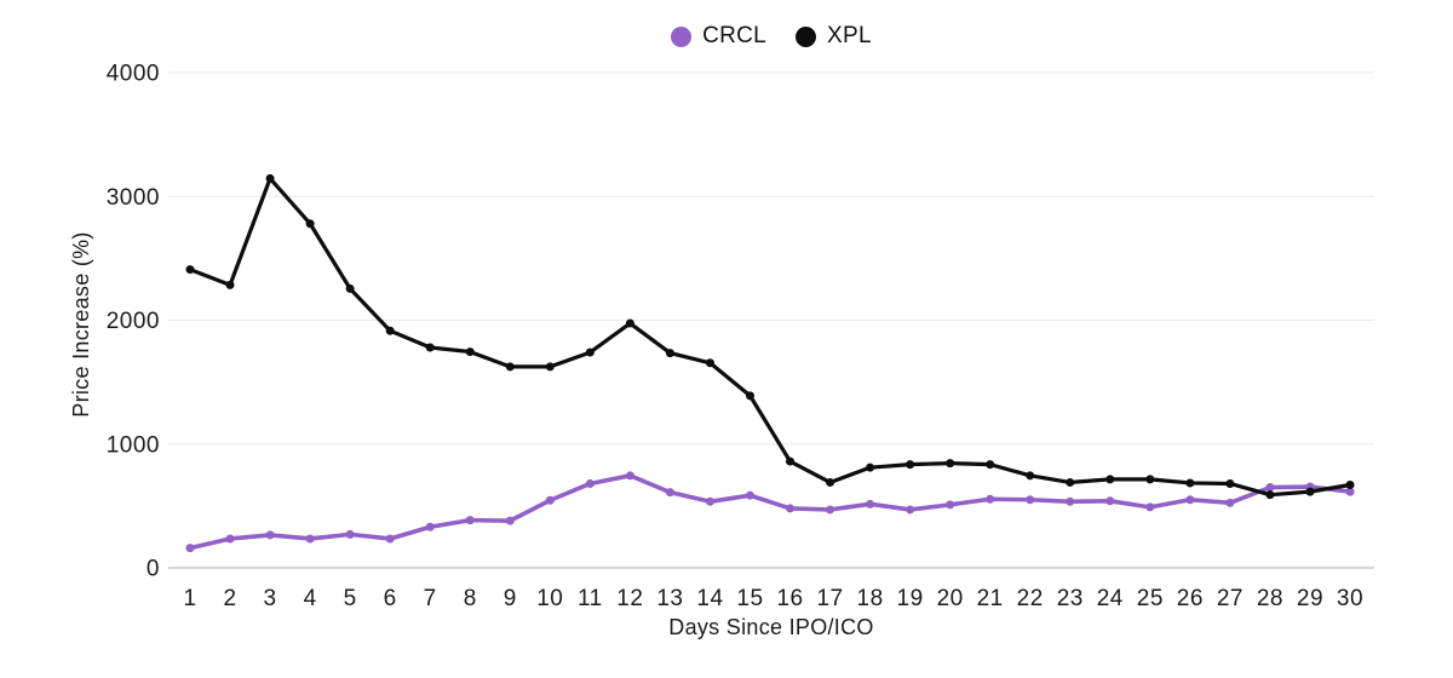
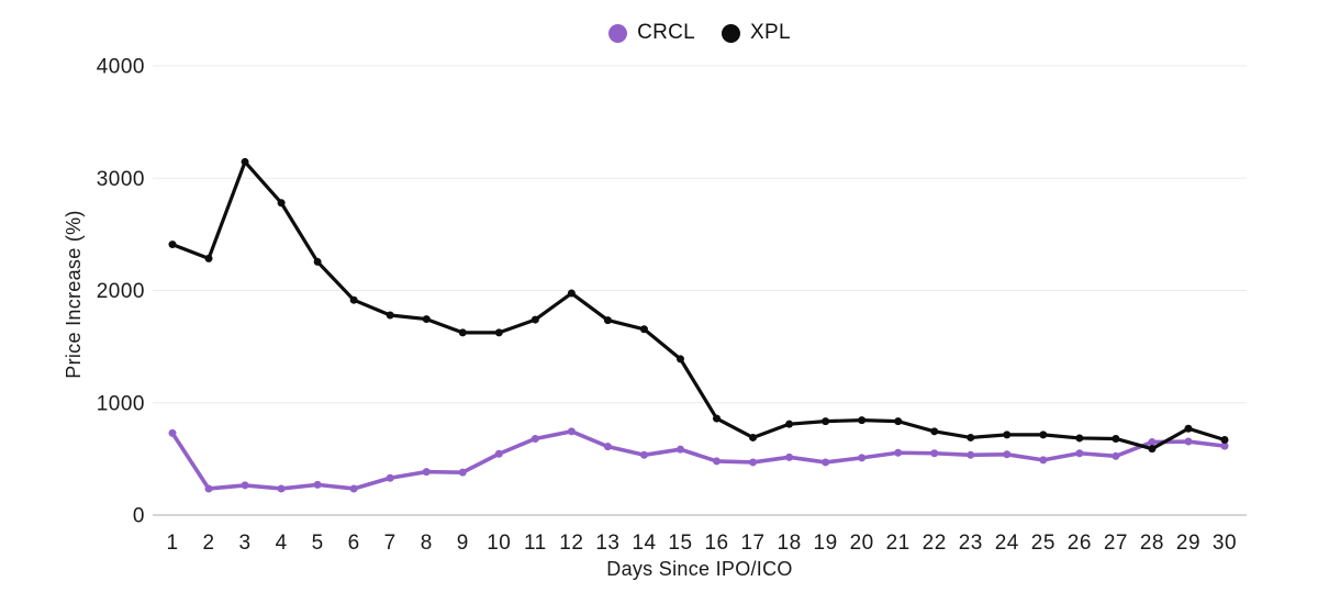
CRCL/1: 160 -> 730
XPL/29: 620 -> 770
